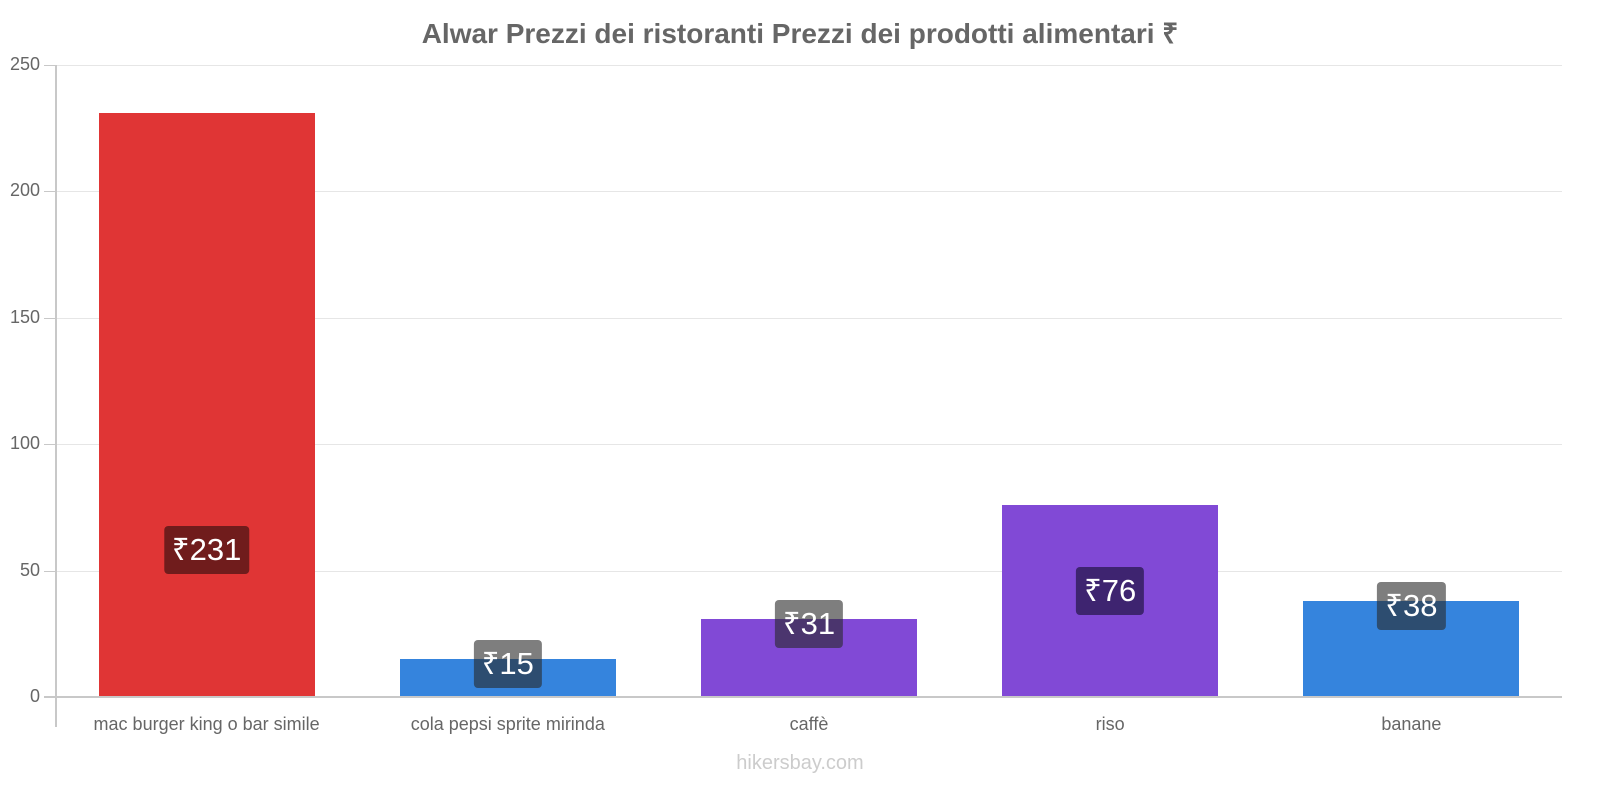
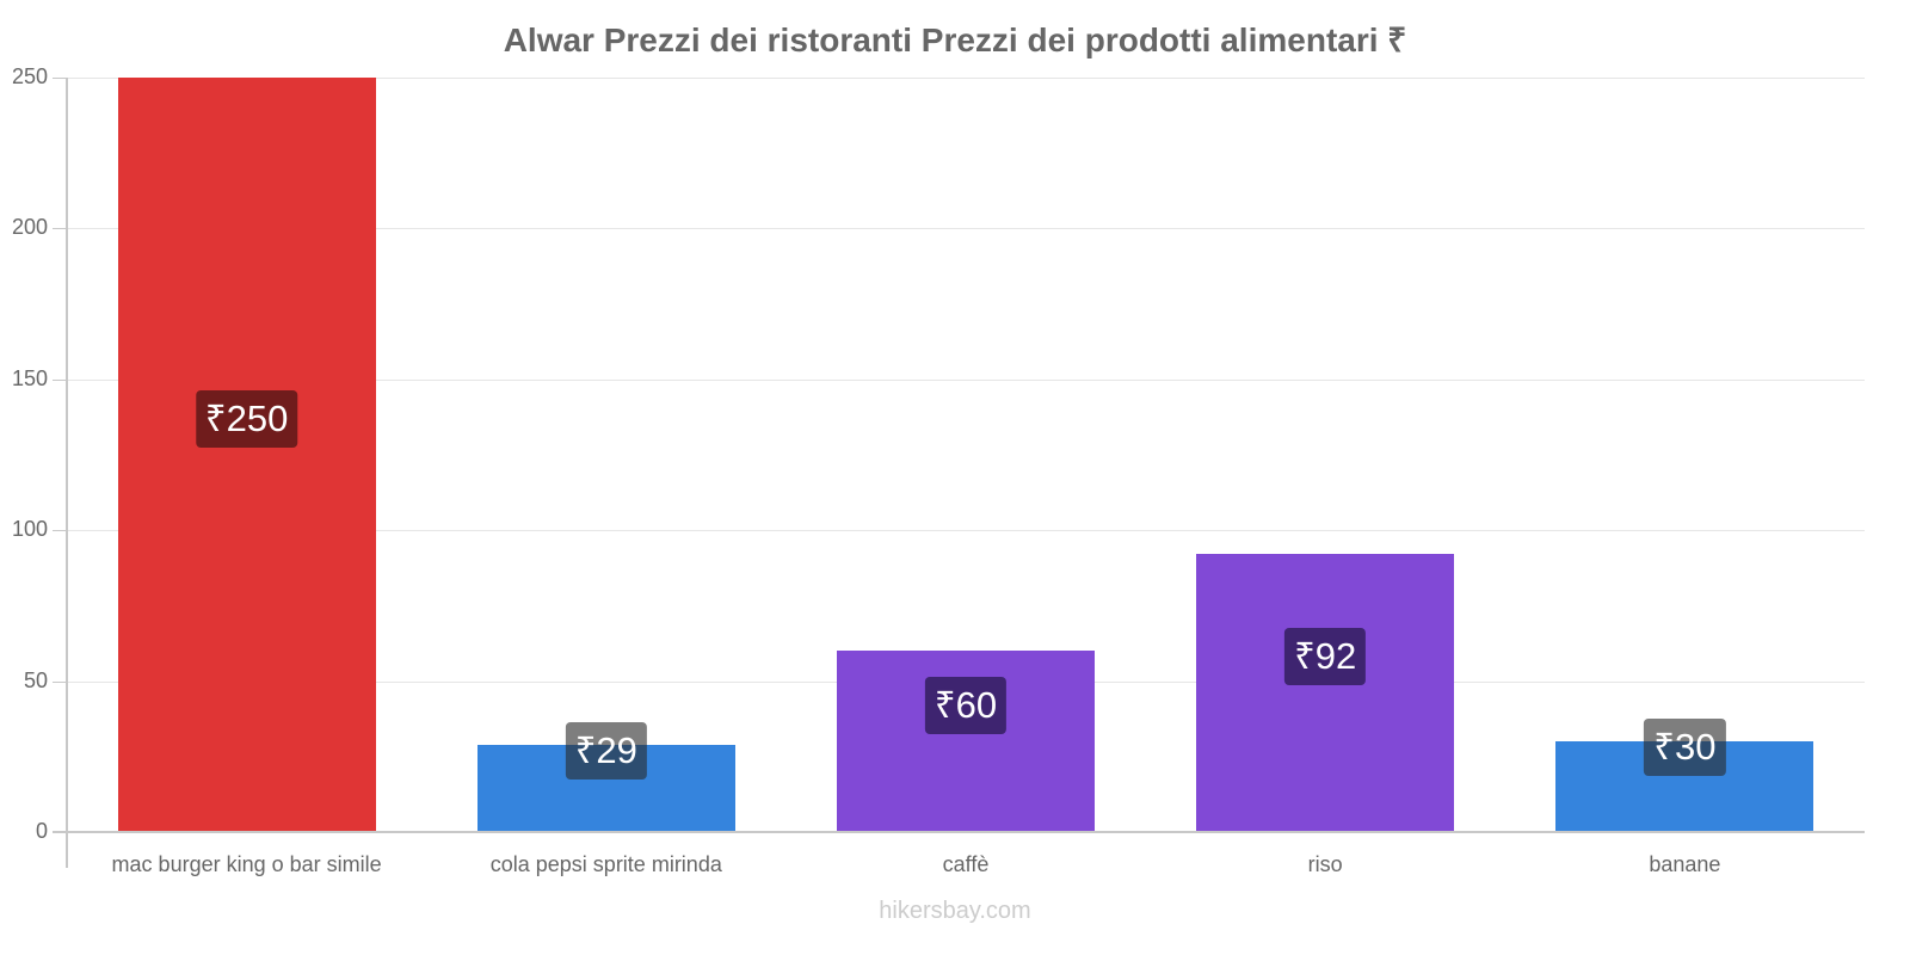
mac burger king o bar simile: 231 -> 250
cola pepsi sprite mirinda: 15 -> 29
caffè: 31 -> 60
riso: 76 -> 92
banane: 38 -> 30
